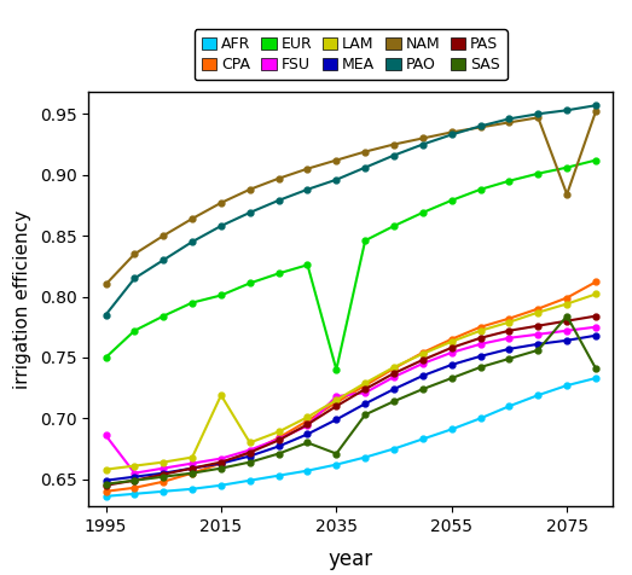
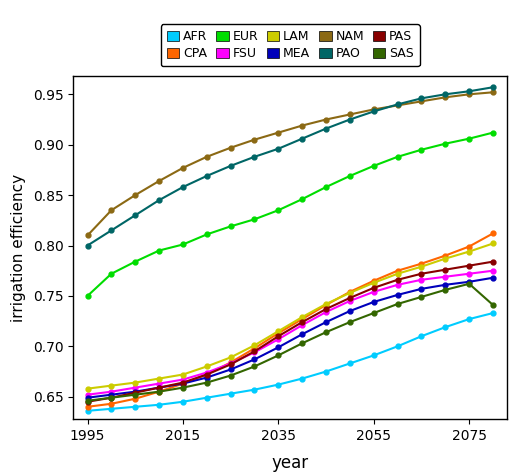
FSU/1995: 0.686 -> 0.652
PAO/1995: 0.785 -> 0.800
LAM/2015: 0.719 -> 0.672
EUR/2035: 0.740 -> 0.835
FSU/2035: 0.718 -> 0.707
SAS/2035: 0.671 -> 0.691
NAM/2075: 0.884 -> 0.950
SAS/2075: 0.784 -> 0.762
